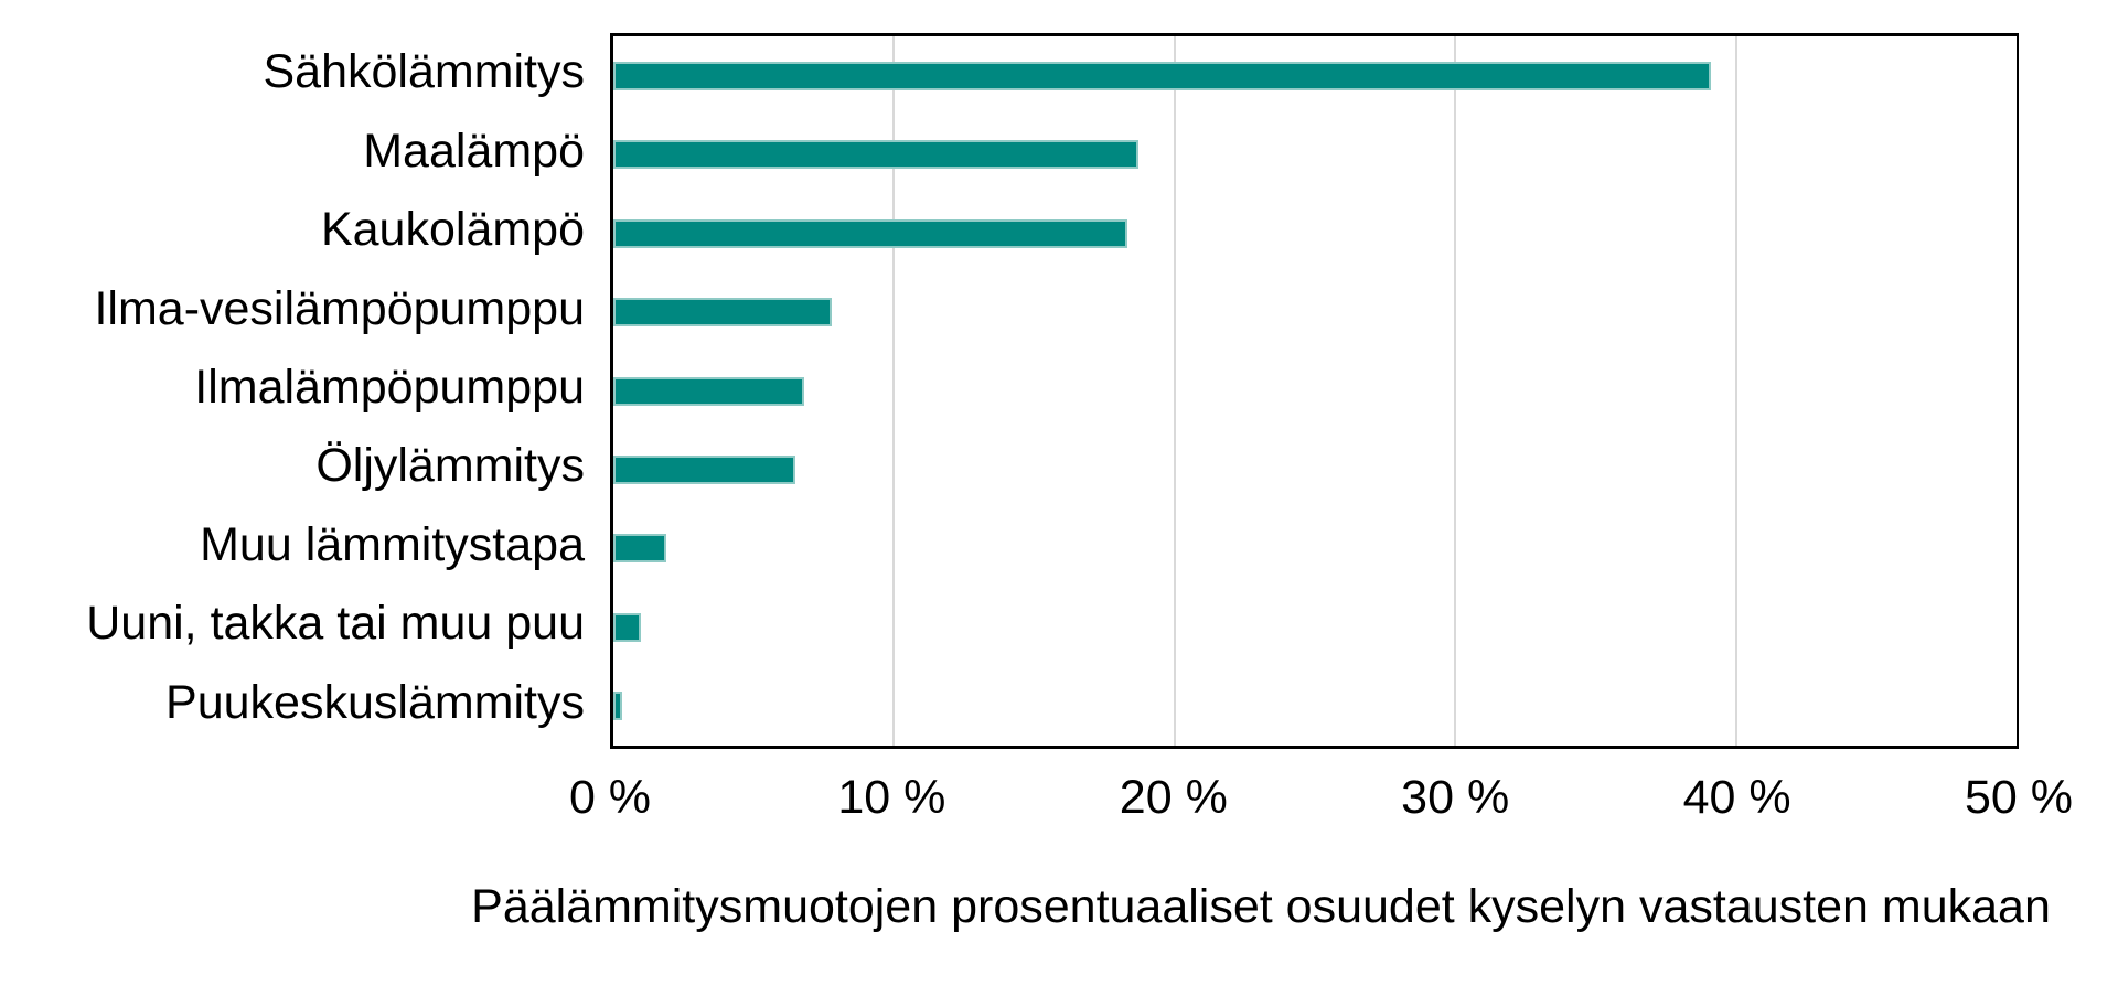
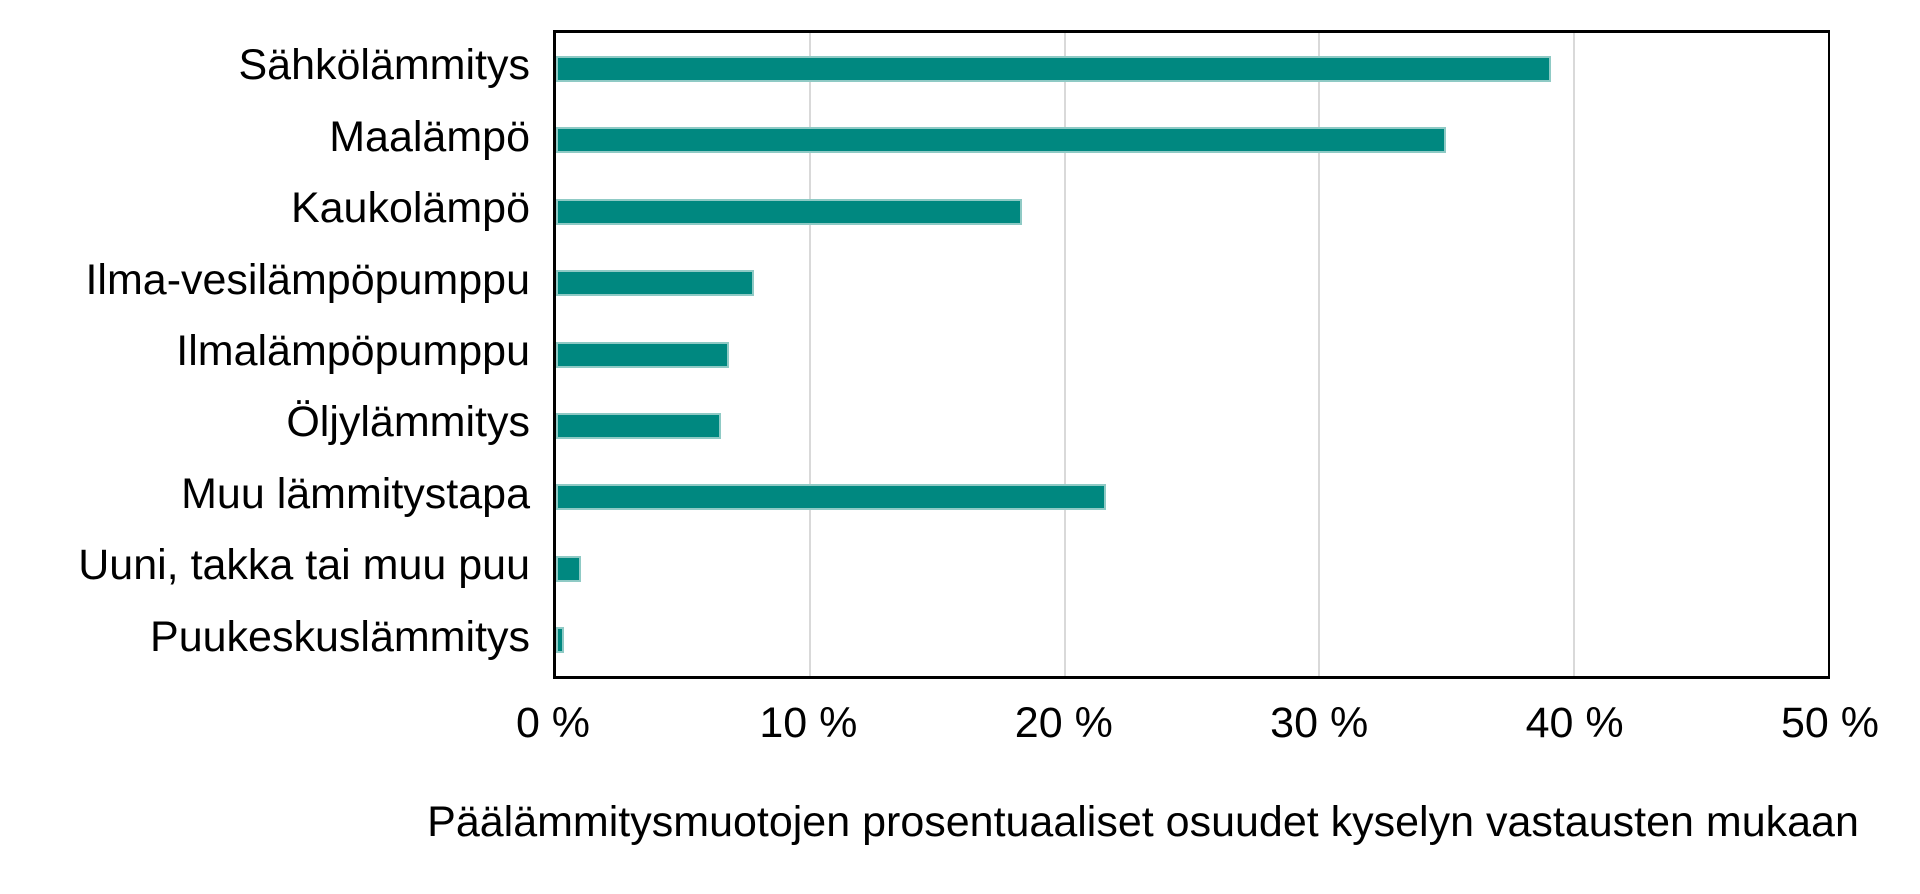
Maalämpö: 18.7% -> 35.0%
Muu lämmitystapa: 1.9% -> 21.6%
